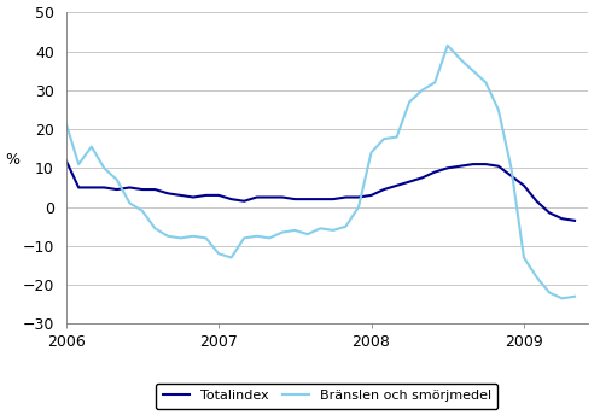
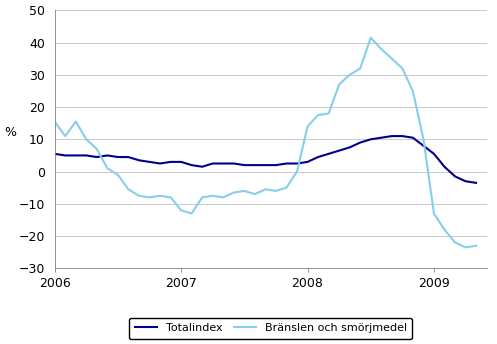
Totalindex/2006: 12.0 -> 5.5
Bränslen och smörjmedel/2006: 21.5 -> 15.5
